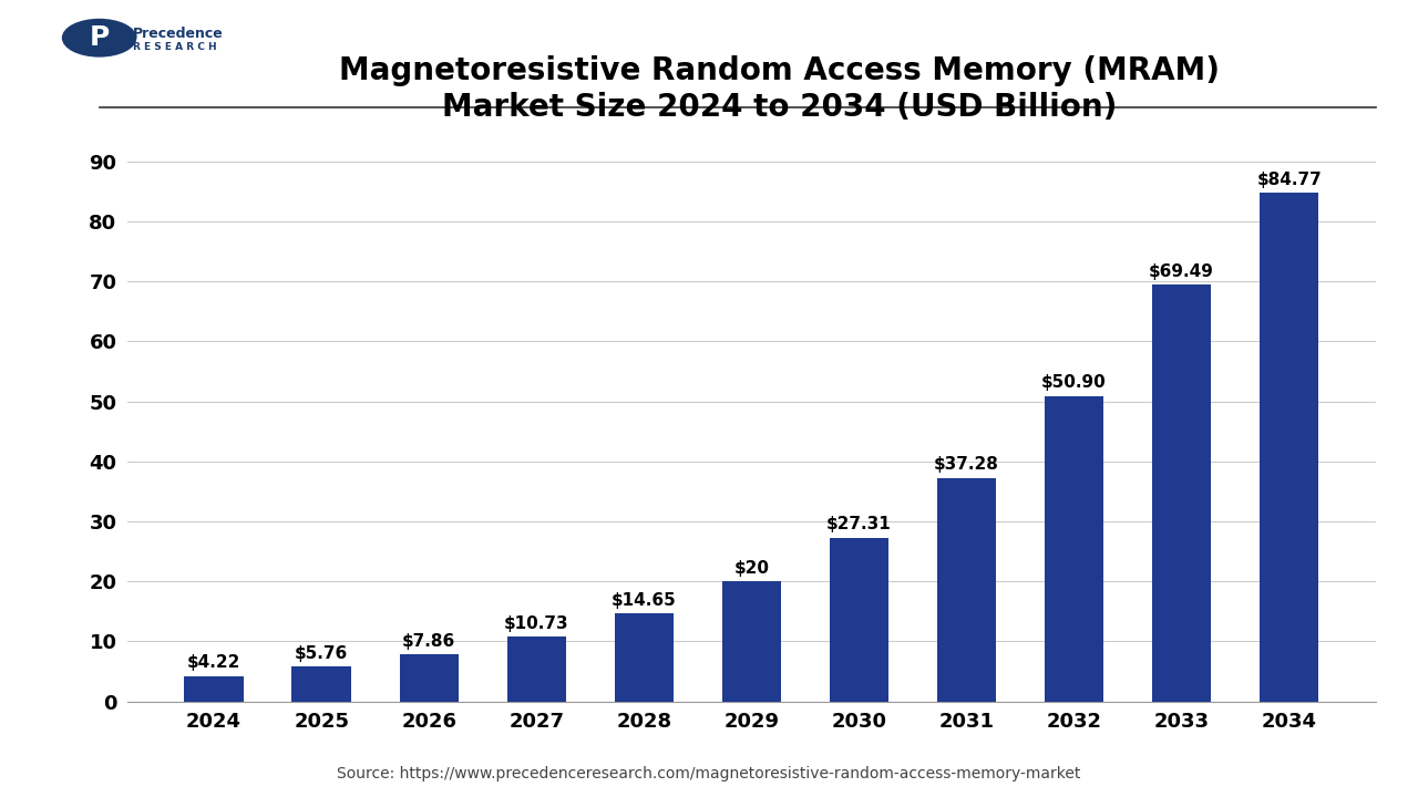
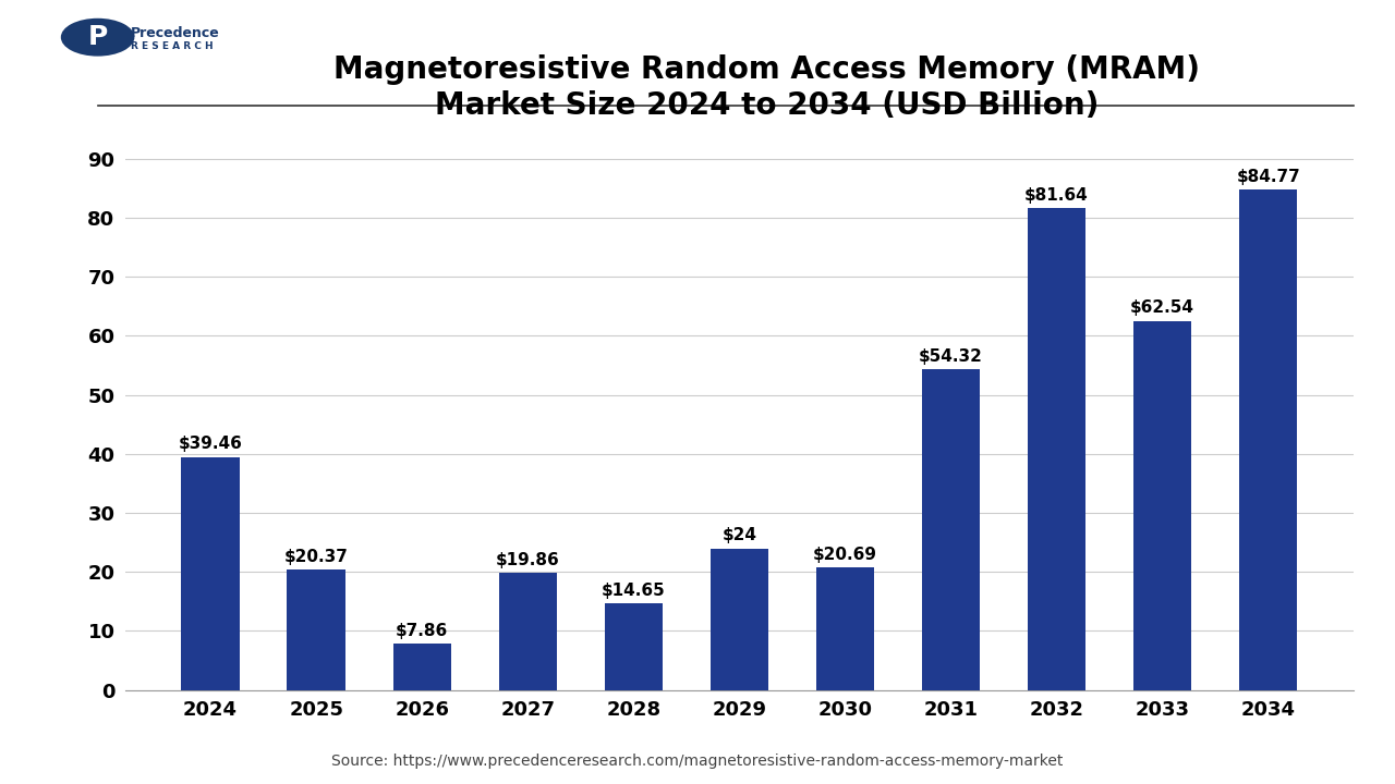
2024: $4.22 -> $39.46
2025: $5.76 -> $20.37
2027: $10.73 -> $19.86
2029: $20 -> $24
2030: $27.31 -> $20.69
2031: $37.28 -> $54.32
2032: $50.90 -> $81.64
2033: $69.49 -> $62.54
